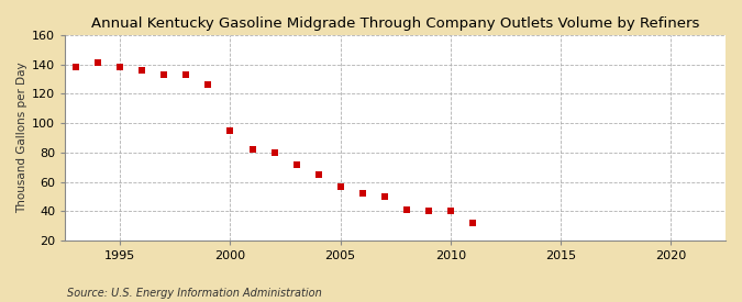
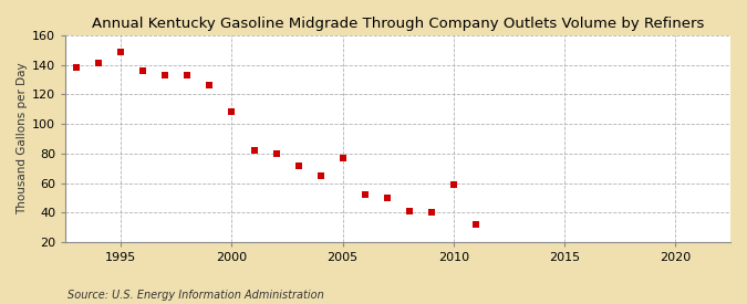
1995: 138 -> 149
2000: 95 -> 108
2005: 57 -> 77
2010: 40 -> 59
